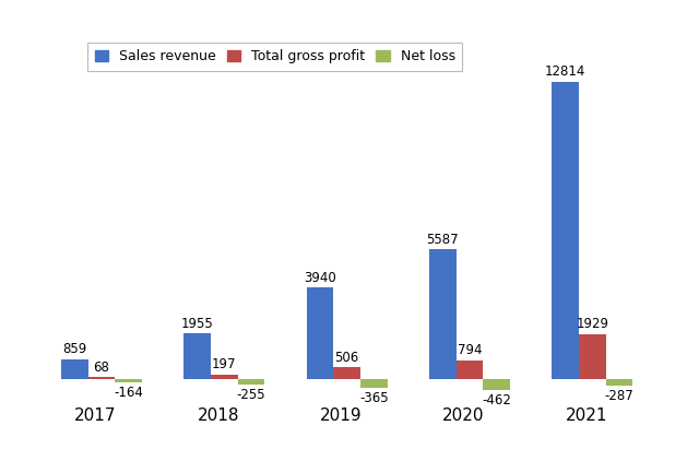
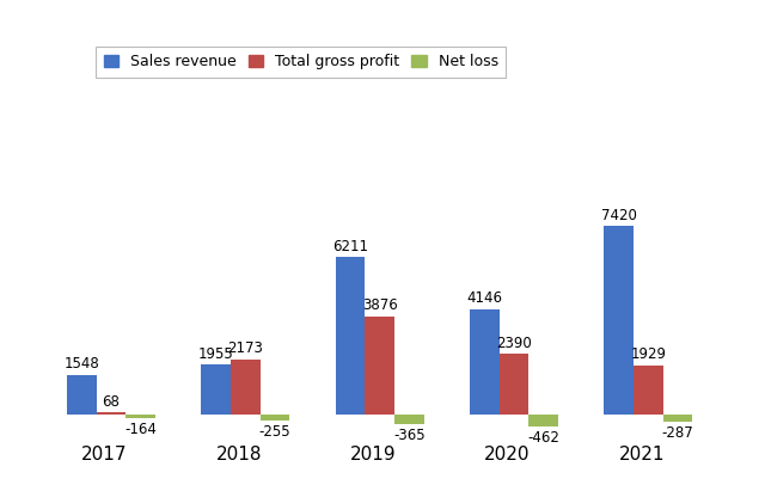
Sales revenue/2017: 859 -> 1548
Total gross profit/2018: 197 -> 2173
Sales revenue/2019: 3940 -> 6211
Total gross profit/2019: 506 -> 3876
Sales revenue/2020: 5587 -> 4146
Total gross profit/2020: 794 -> 2390
Sales revenue/2021: 12814 -> 7420
